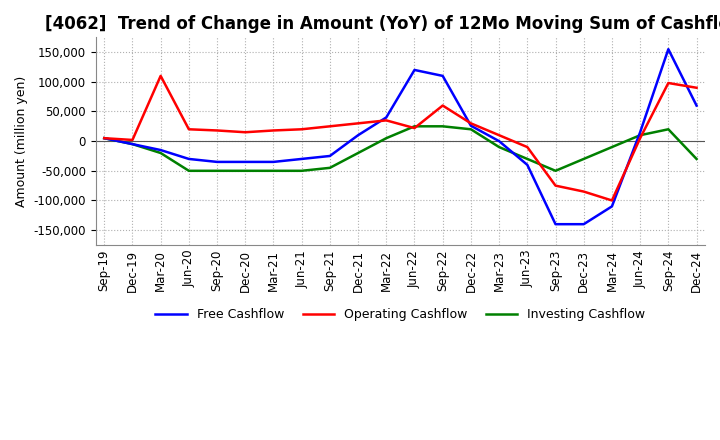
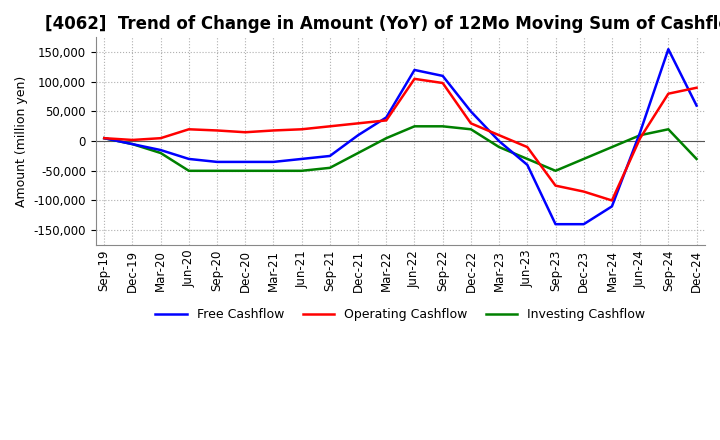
Operating Cashflow/Mar-20: 110,000 -> 5,000
Operating Cashflow/Jun-22: 22,000 -> 105,000
Operating Cashflow/Sep-22: 60,000 -> 98,000
Free Cashflow/Dec-22: 26,000 -> 50,000
Operating Cashflow/Sep-24: 98,000 -> 80,000
